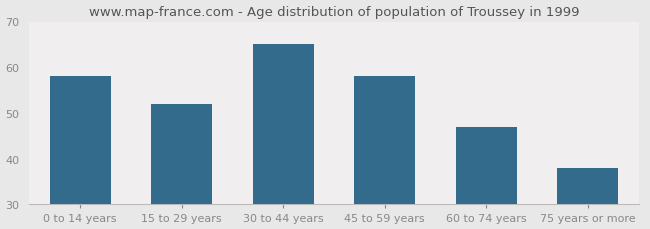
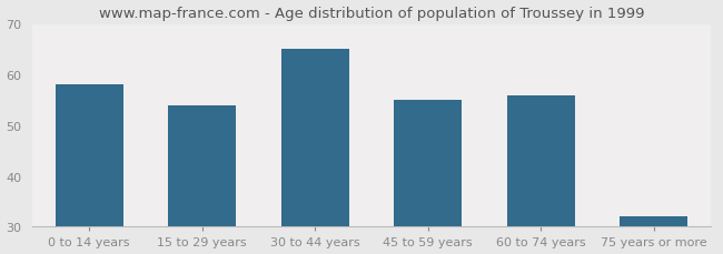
15 to 29 years: 52 -> 54
45 to 59 years: 58 -> 55
60 to 74 years: 47 -> 56
75 years or more: 38 -> 32
